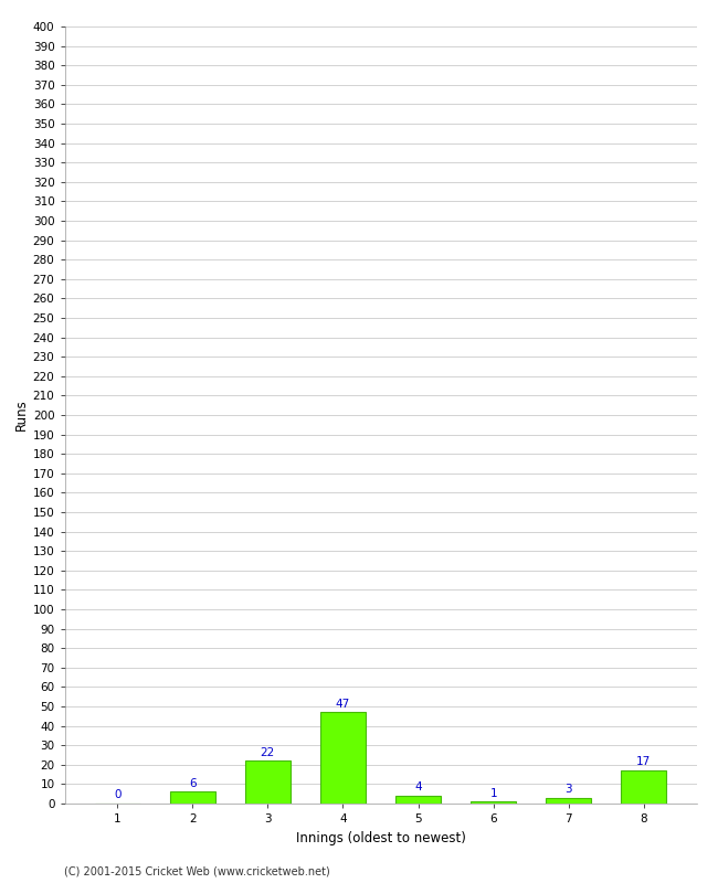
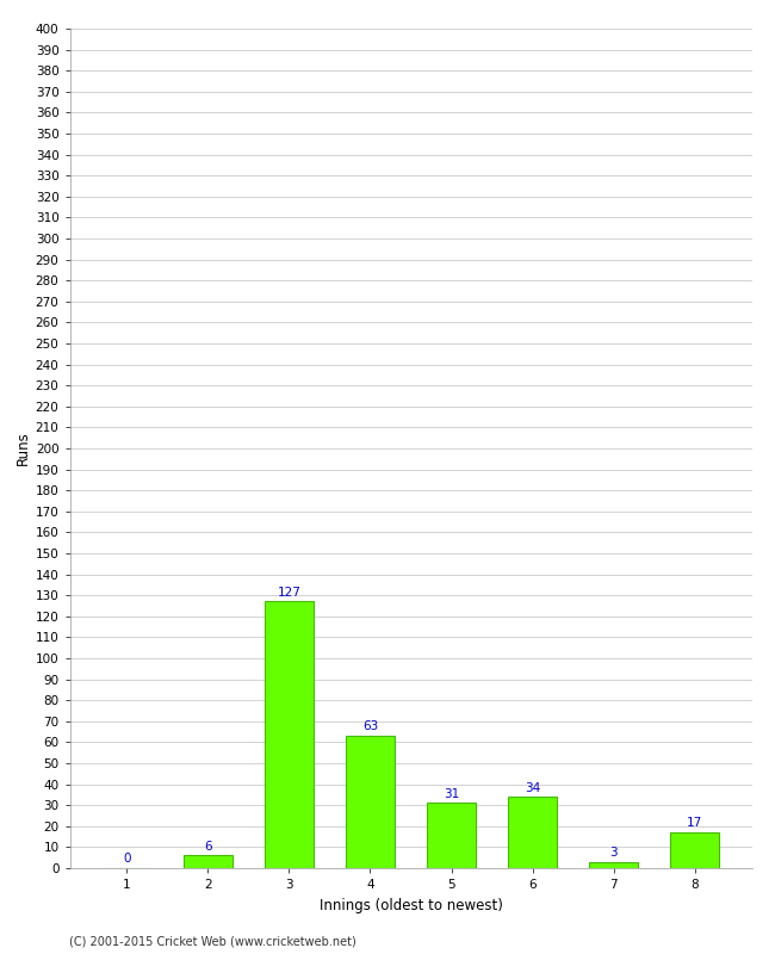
3: 22 -> 127
4: 47 -> 63
5: 4 -> 31
6: 1 -> 34
